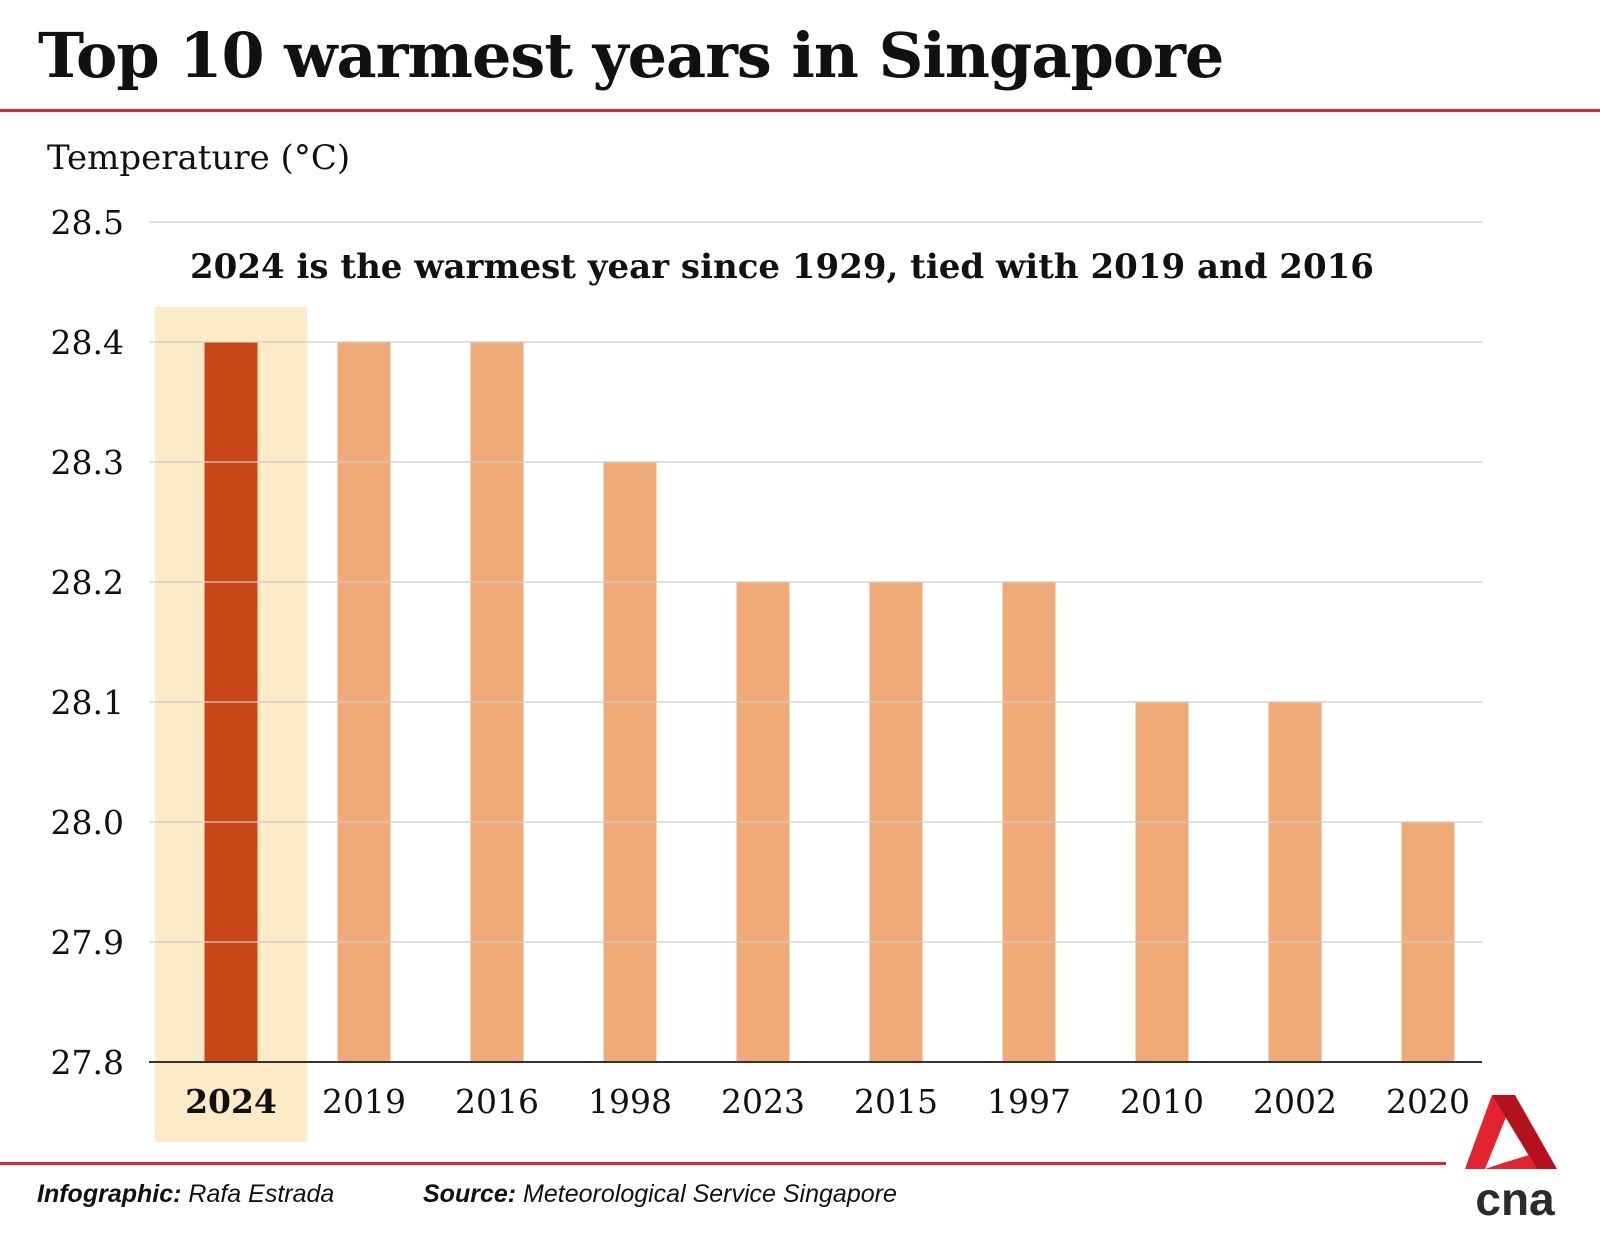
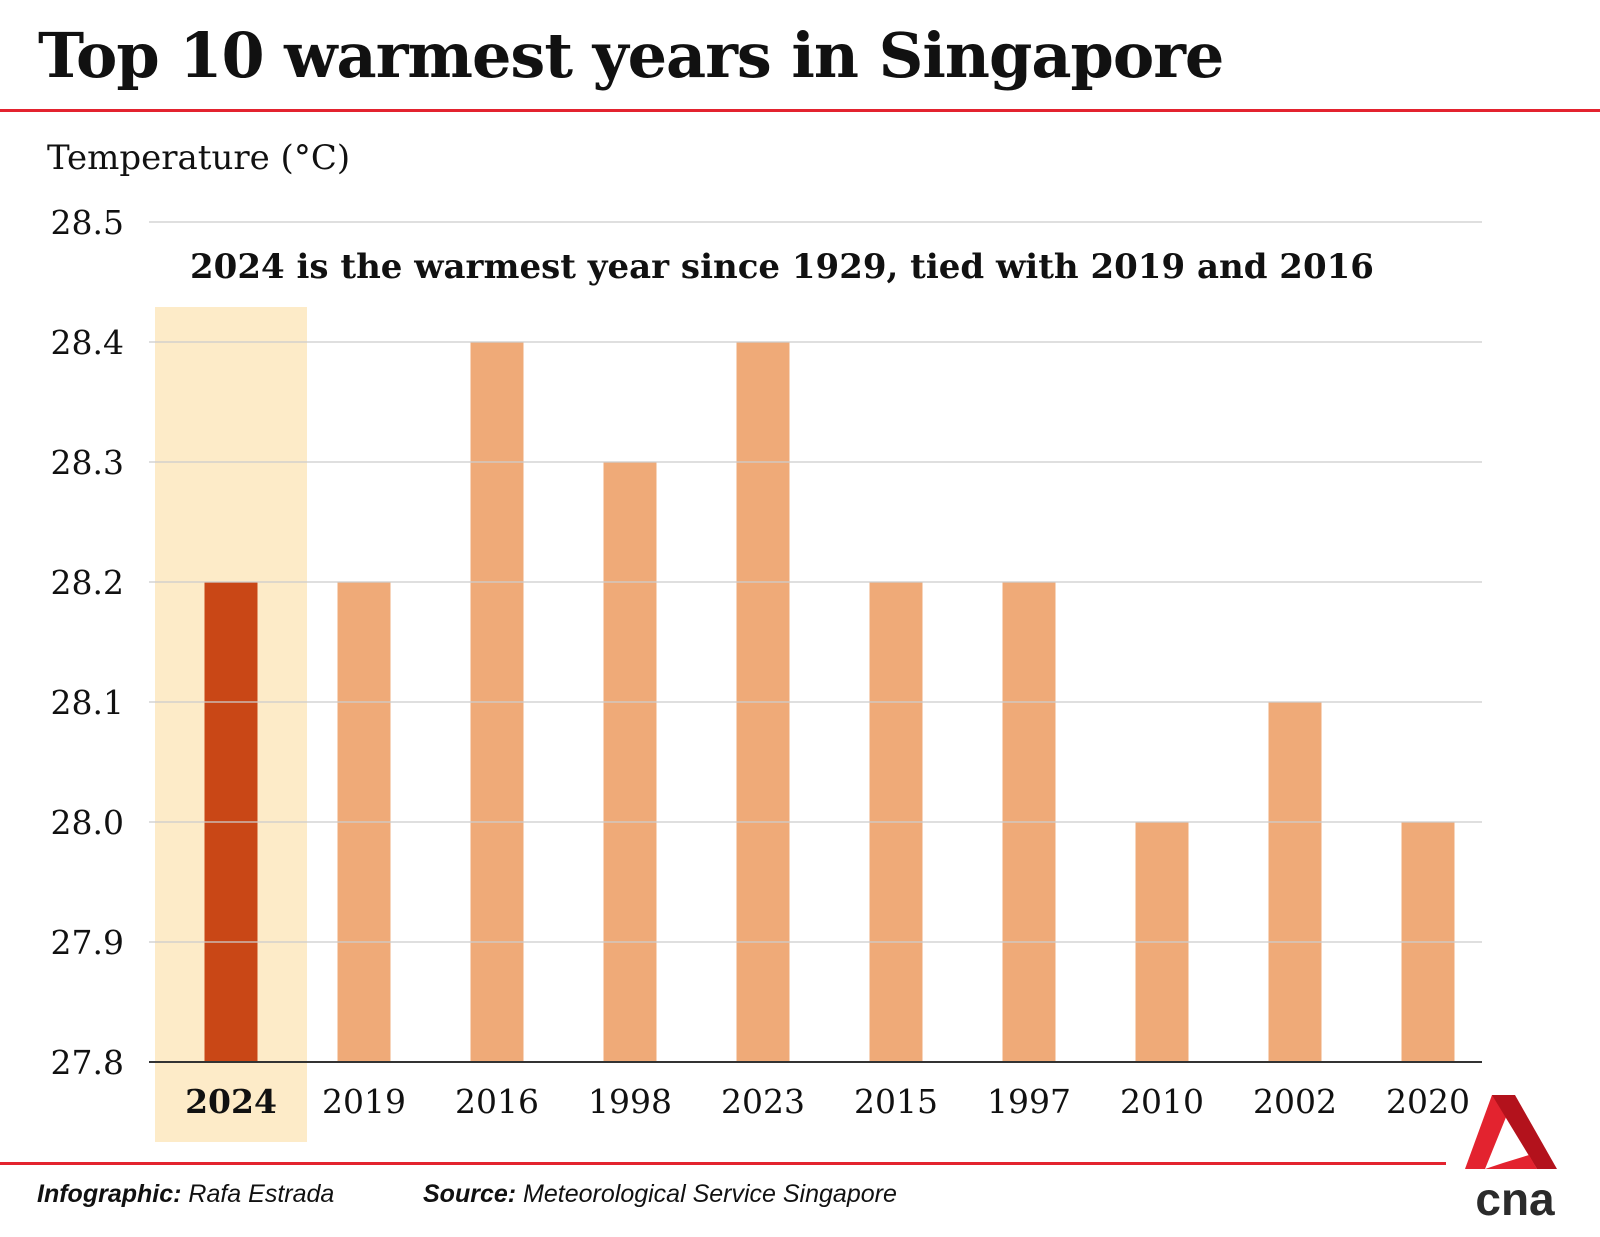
2024: 28.4 -> 28.2
2019: 28.4 -> 28.2
2023: 28.2 -> 28.4
2010: 28.1 -> 28.0
